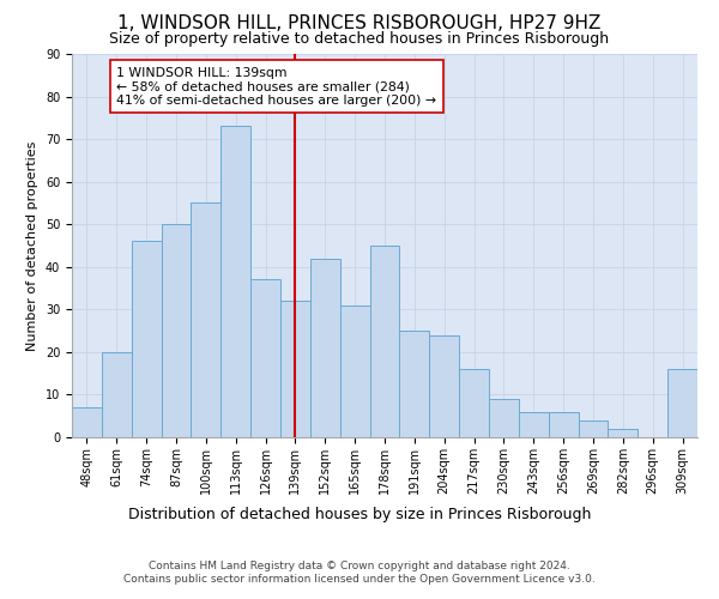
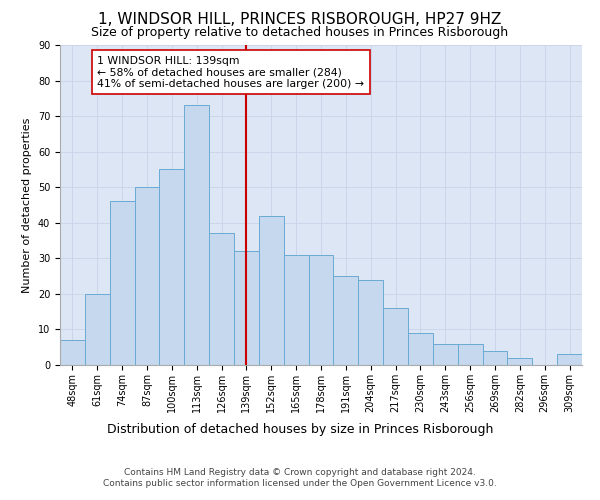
178sqm: 45 -> 31
309sqm: 16 -> 3
